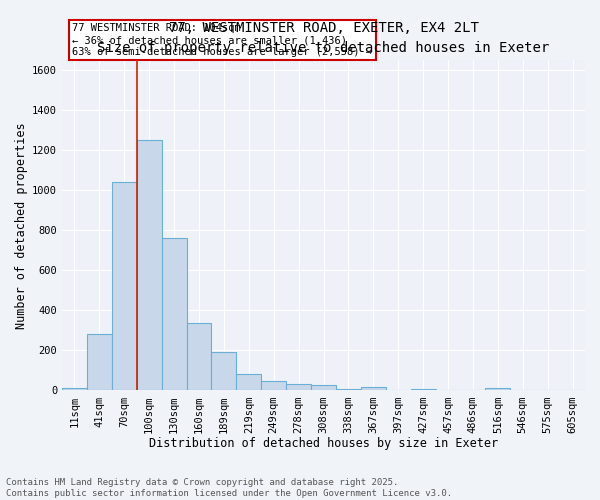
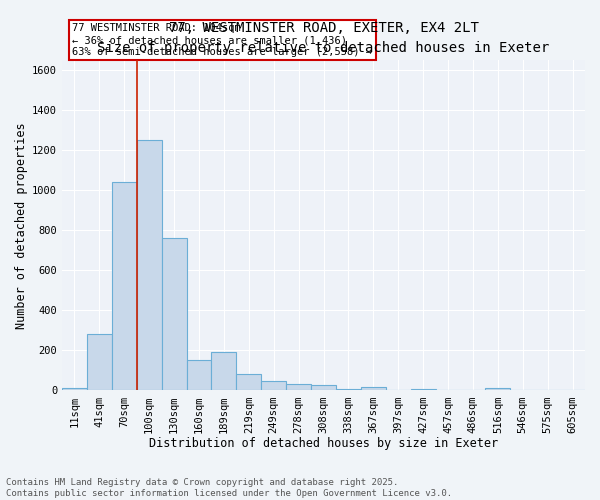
160sqm: 335 -> 150
